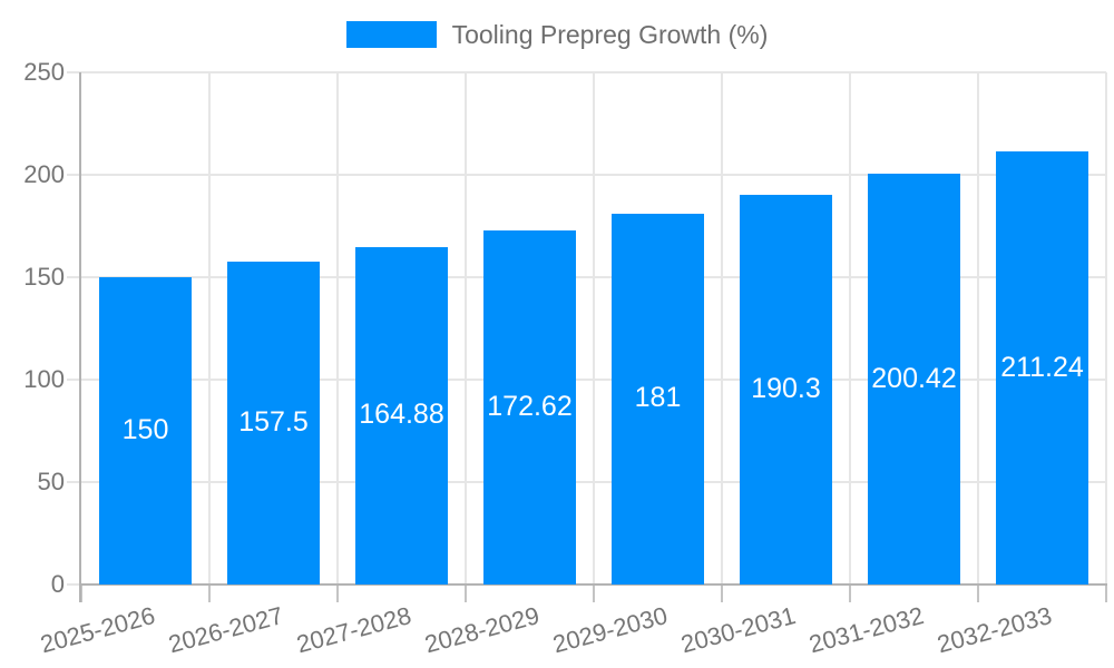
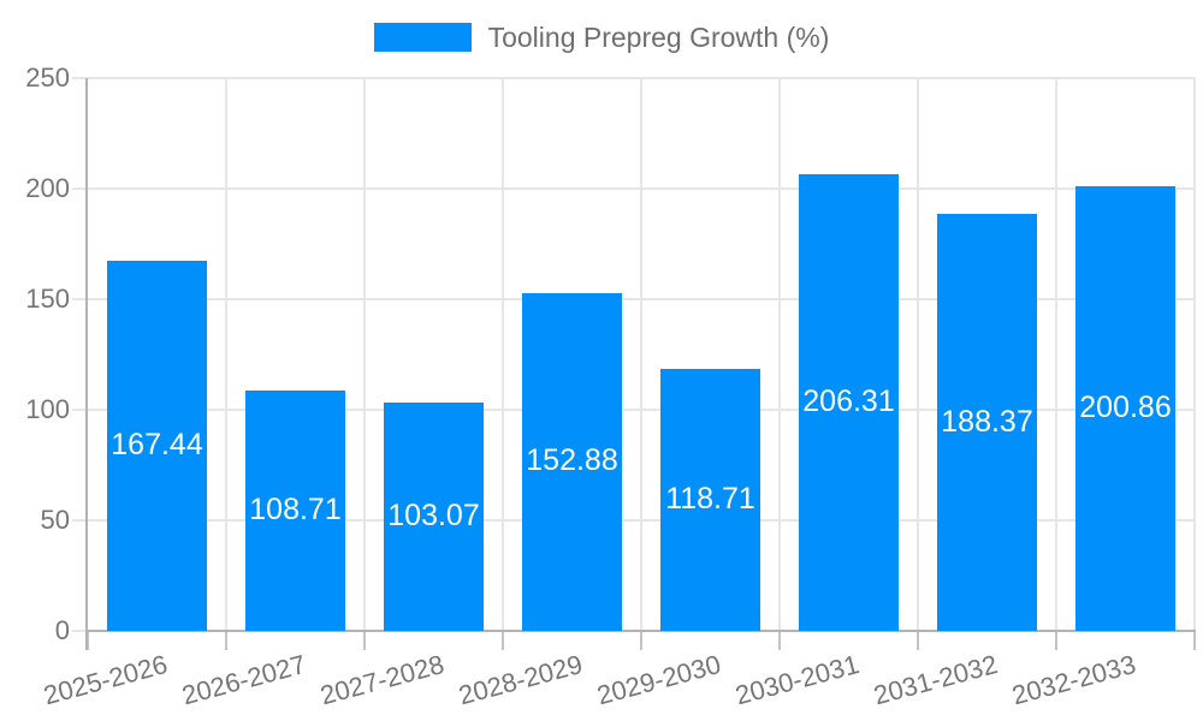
2025-2026: 150 -> 167.44
2026-2027: 157.5 -> 108.71
2027-2028: 164.88 -> 103.07
2028-2029: 172.62 -> 152.88
2029-2030: 181 -> 118.71
2030-2031: 190.3 -> 206.31
2031-2032: 200.42 -> 188.37
2032-2033: 211.24 -> 200.86
